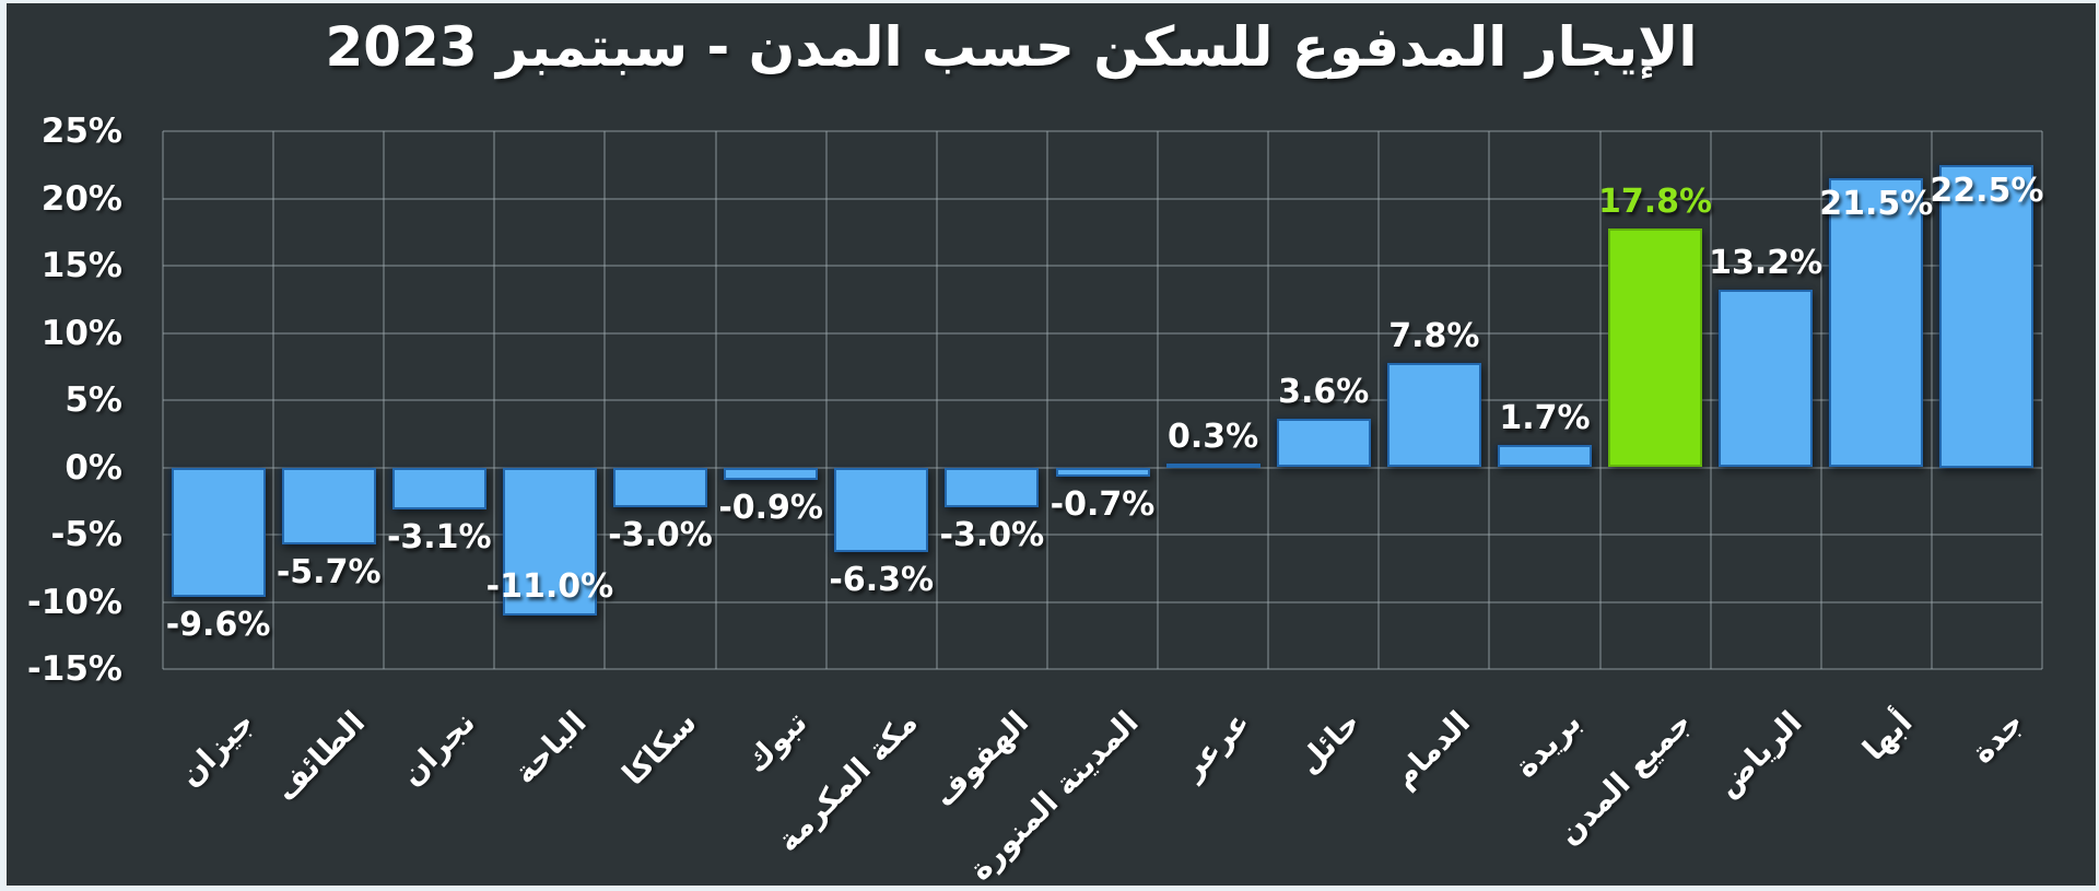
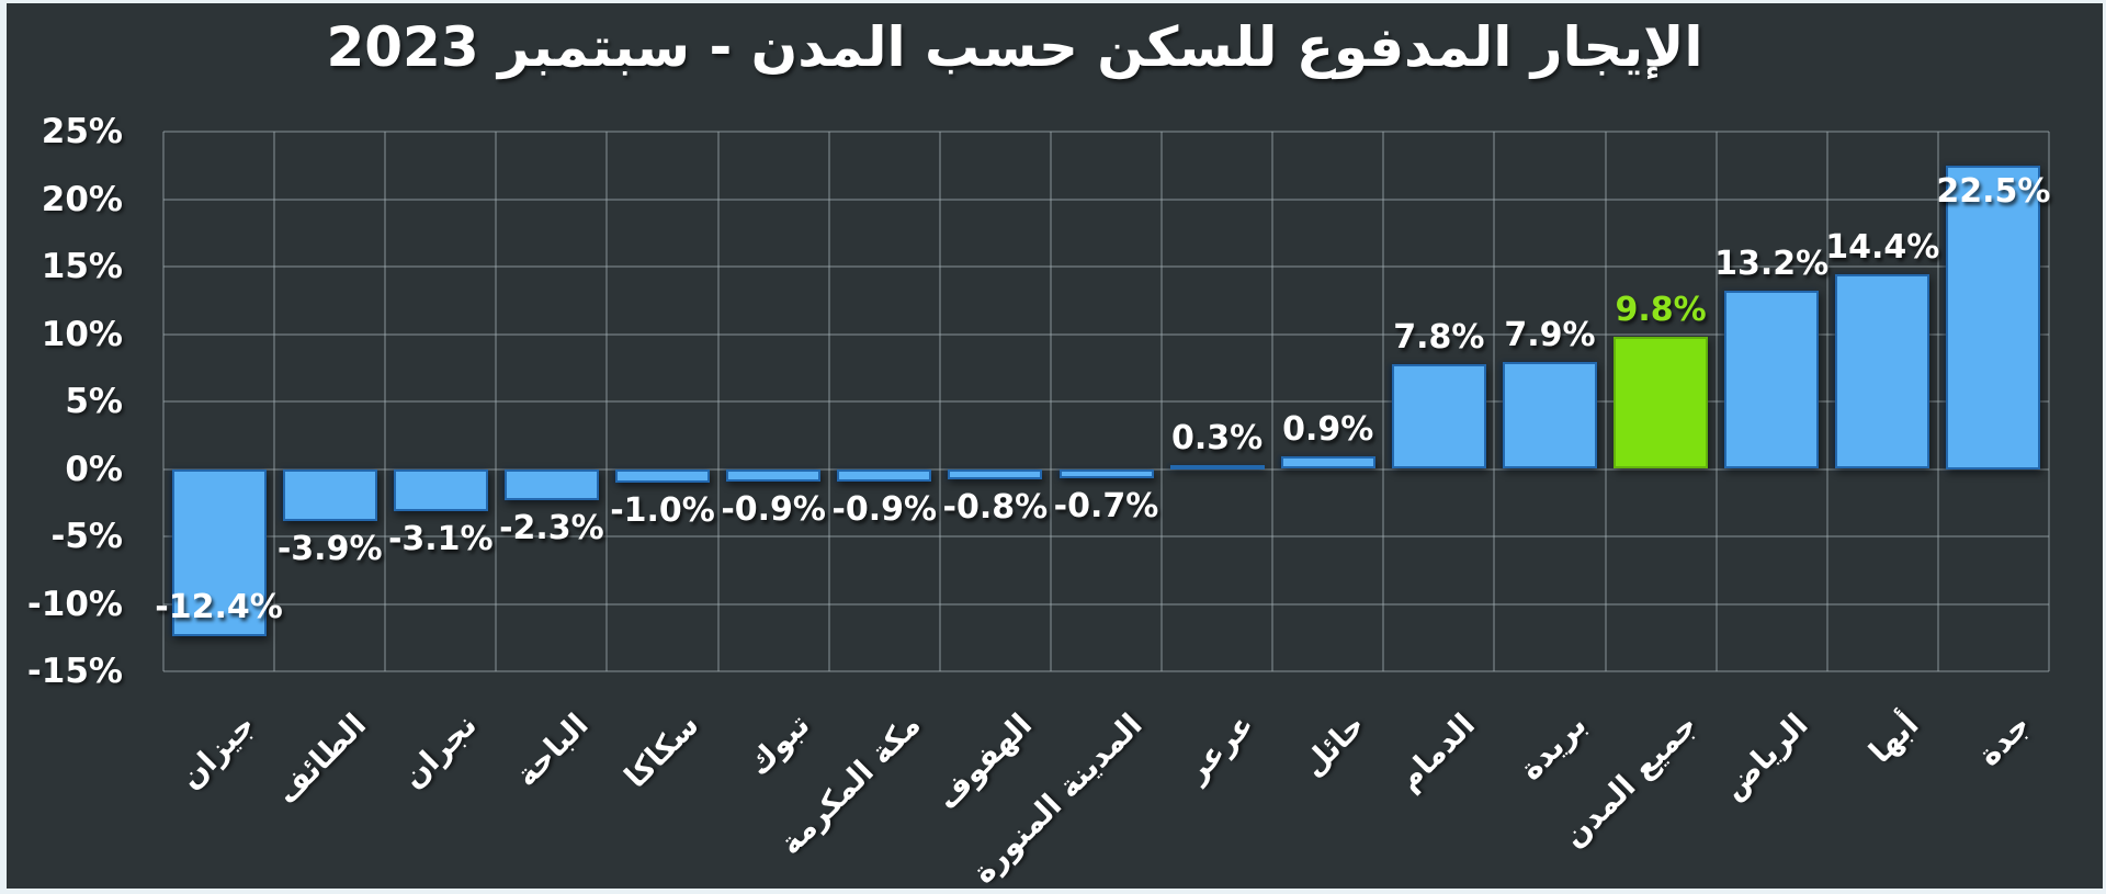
جيزان: -9.6% -> -12.4%
الطائف: -5.7% -> -3.9%
الباحة: -11.0% -> -2.3%
سكاكا: -3.0% -> -1.0%
مكة المكرمة: -6.3% -> -0.9%
الهفوف: -3.0% -> -0.8%
حائل: 3.6% -> 0.9%
بريدة: 1.7% -> 7.9%
جميع المدن: 17.8% -> 9.8%
أبها: 21.5% -> 14.4%
